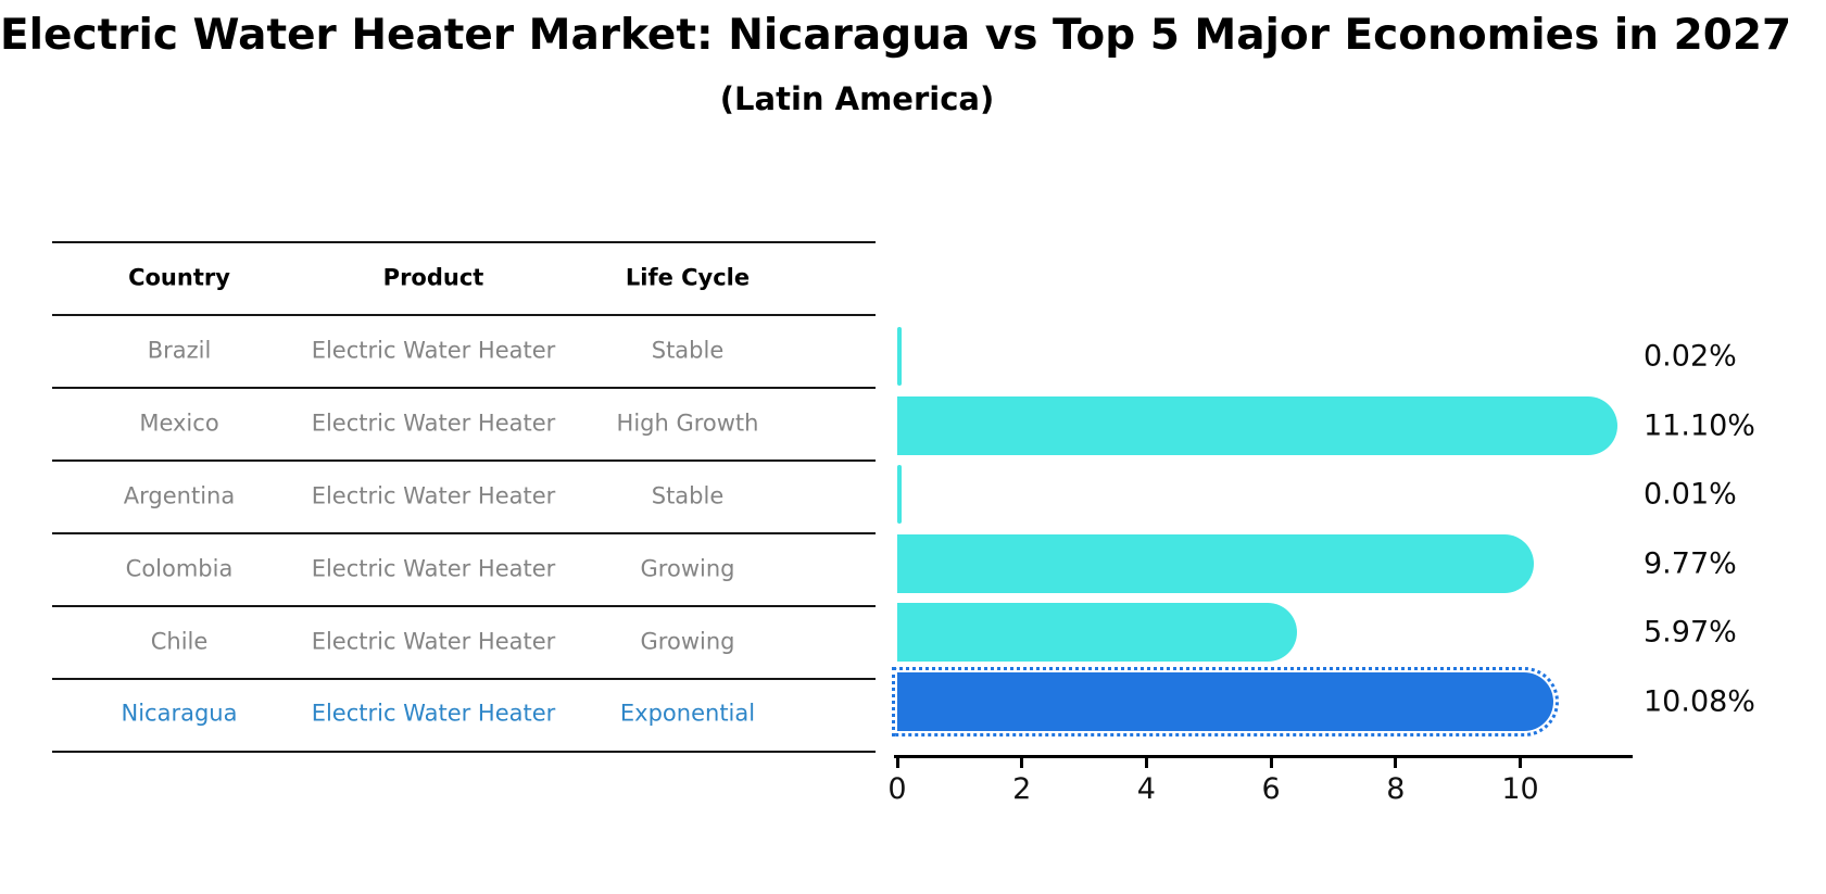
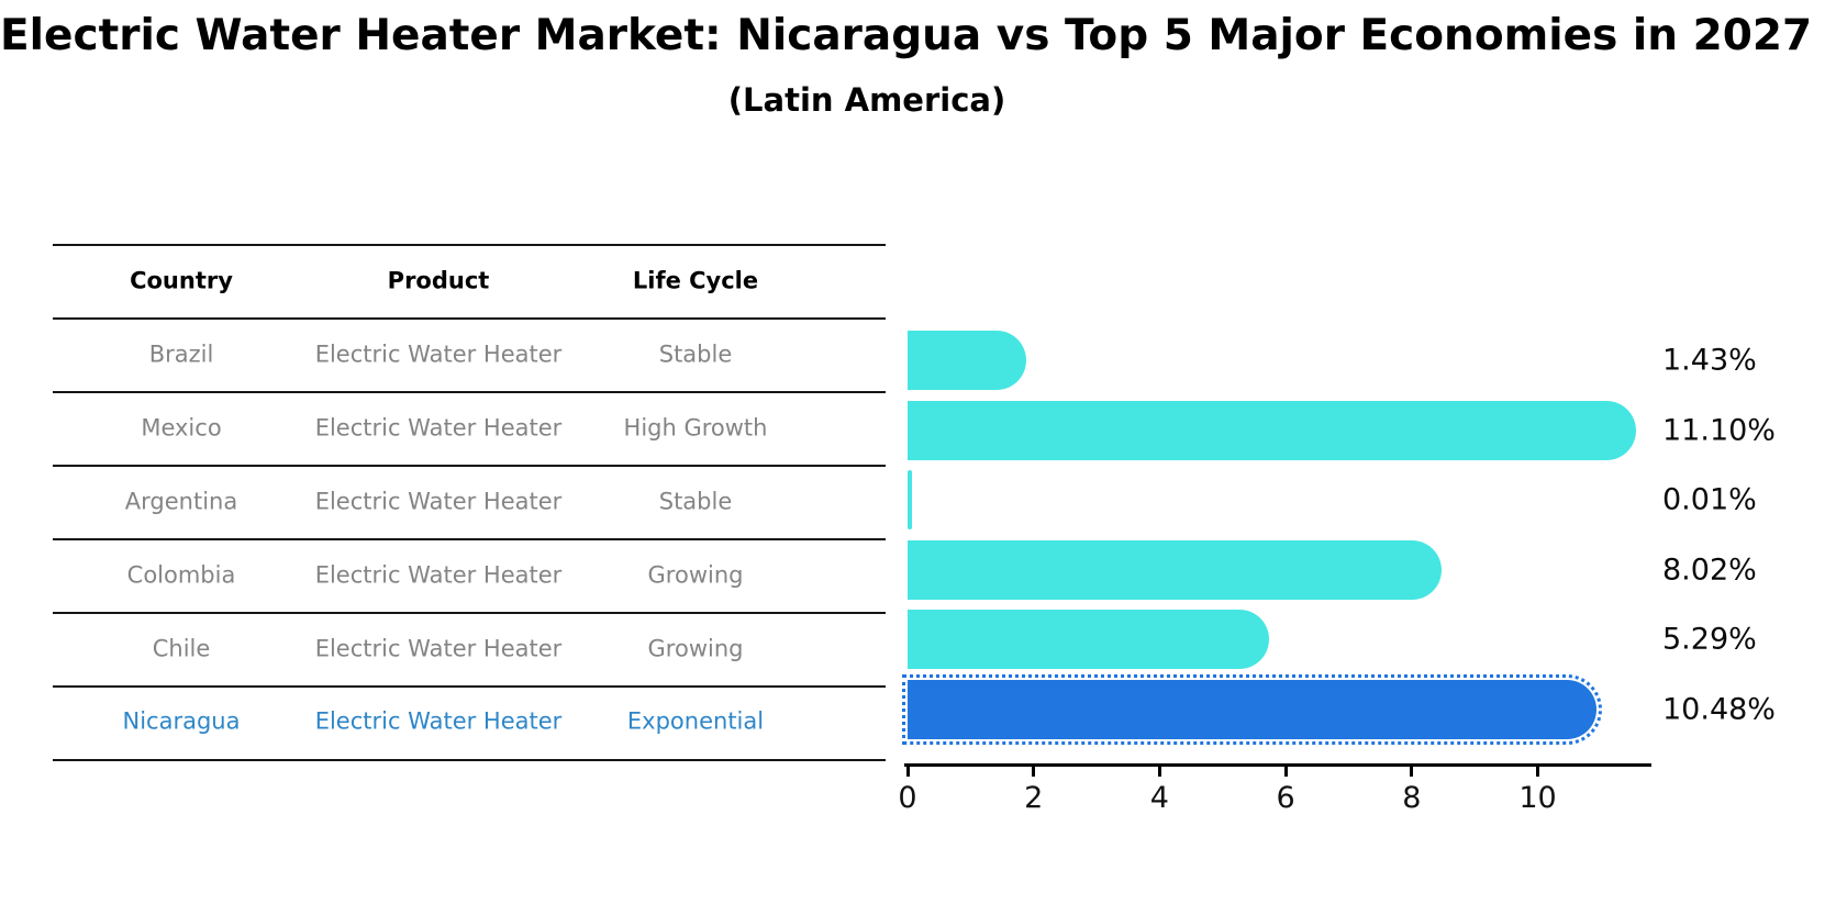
Brazil: 0.02% -> 1.43%
Colombia: 9.77% -> 8.02%
Chile: 5.97% -> 5.29%
Nicaragua: 10.08% -> 10.48%
